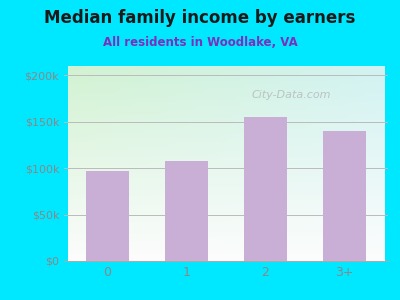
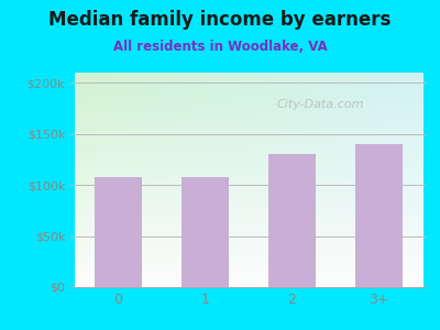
0: $97k -> $108k
2: $155k -> $130k
